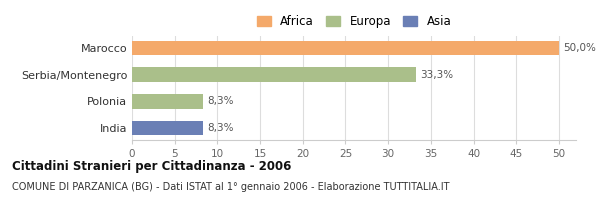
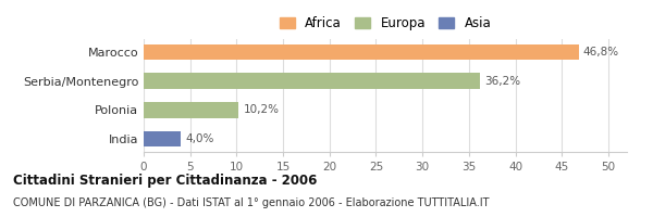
Marocco: 50,0% -> 46,8%
Serbia/Montenegro: 33,3% -> 36,2%
Polonia: 8,3% -> 10,2%
India: 8,3% -> 4,0%
